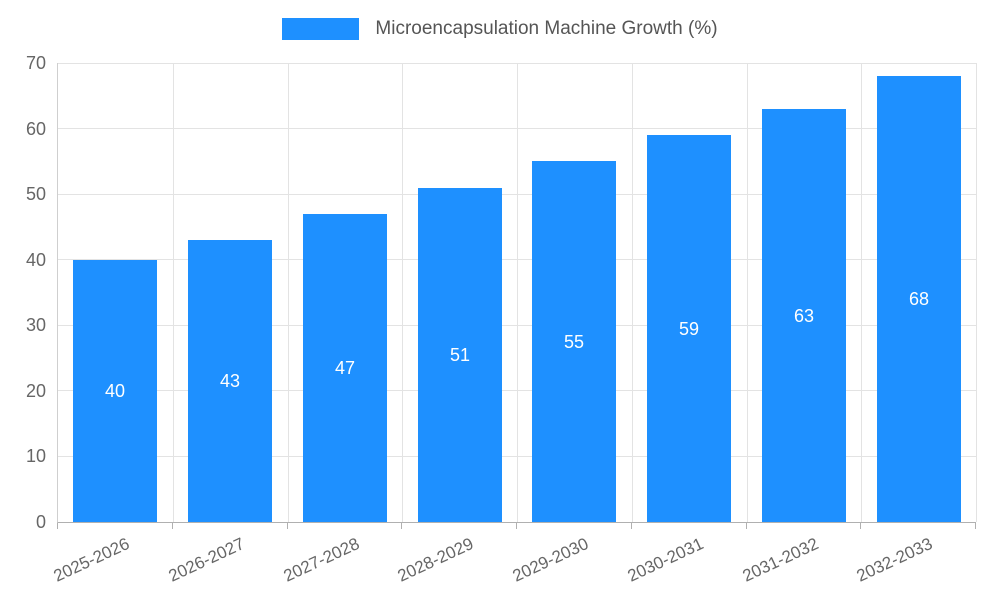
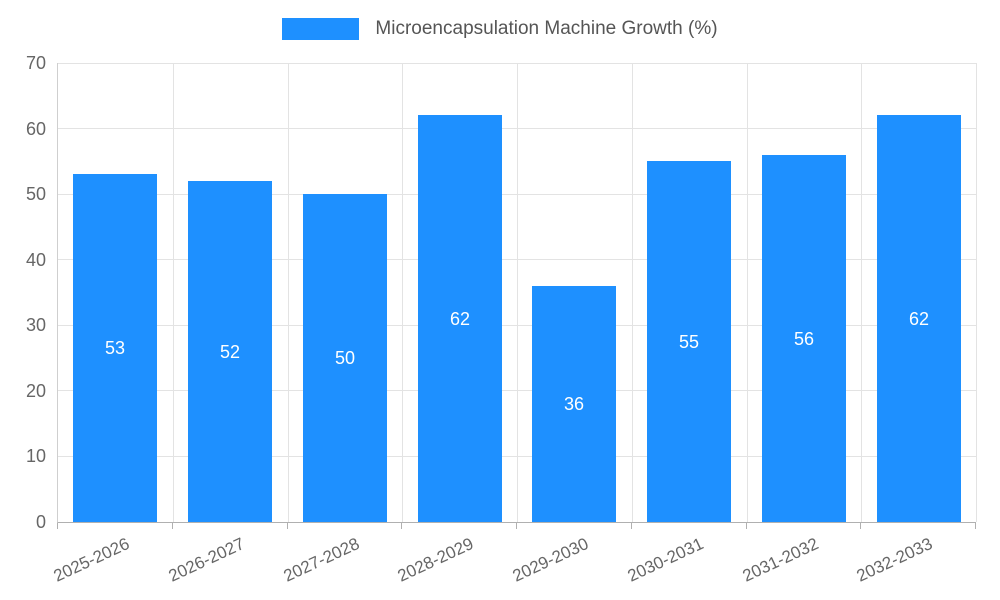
2025-2026: 40 -> 53
2026-2027: 43 -> 52
2027-2028: 47 -> 50
2028-2029: 51 -> 62
2029-2030: 55 -> 36
2030-2031: 59 -> 55
2031-2032: 63 -> 56
2032-2033: 68 -> 62
